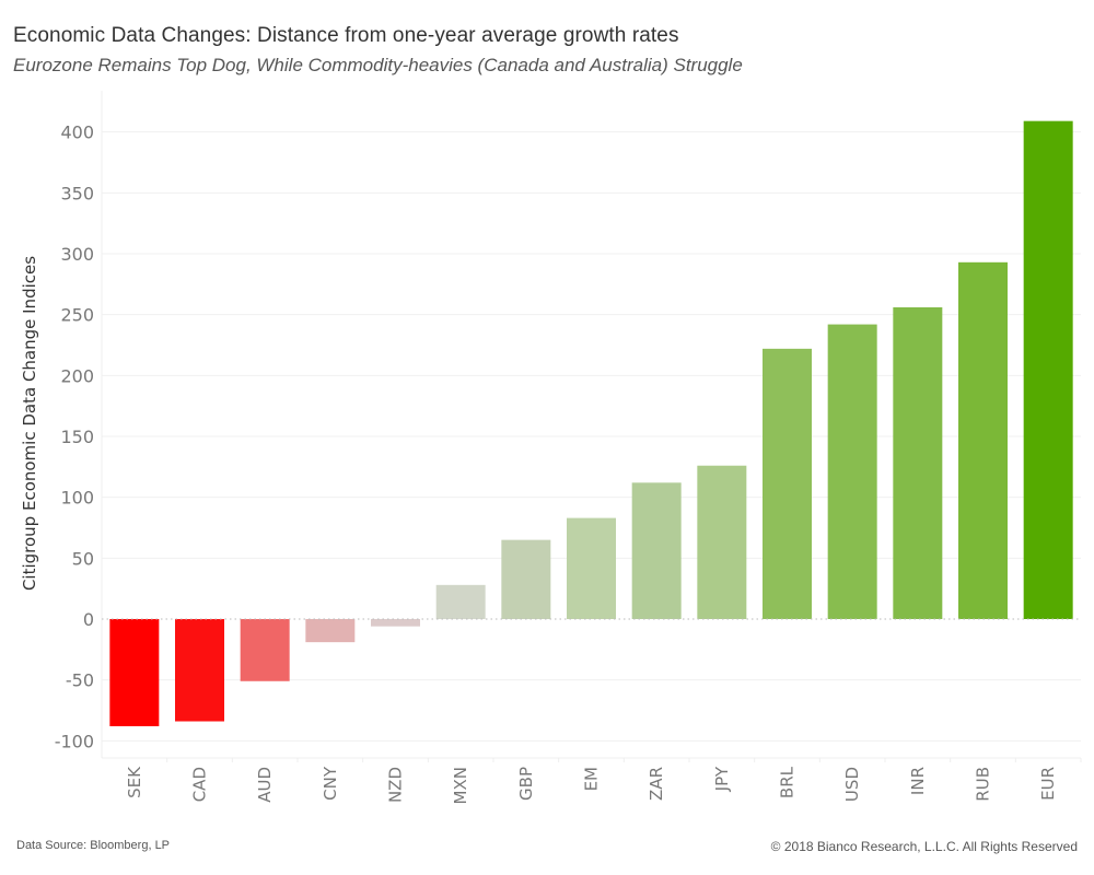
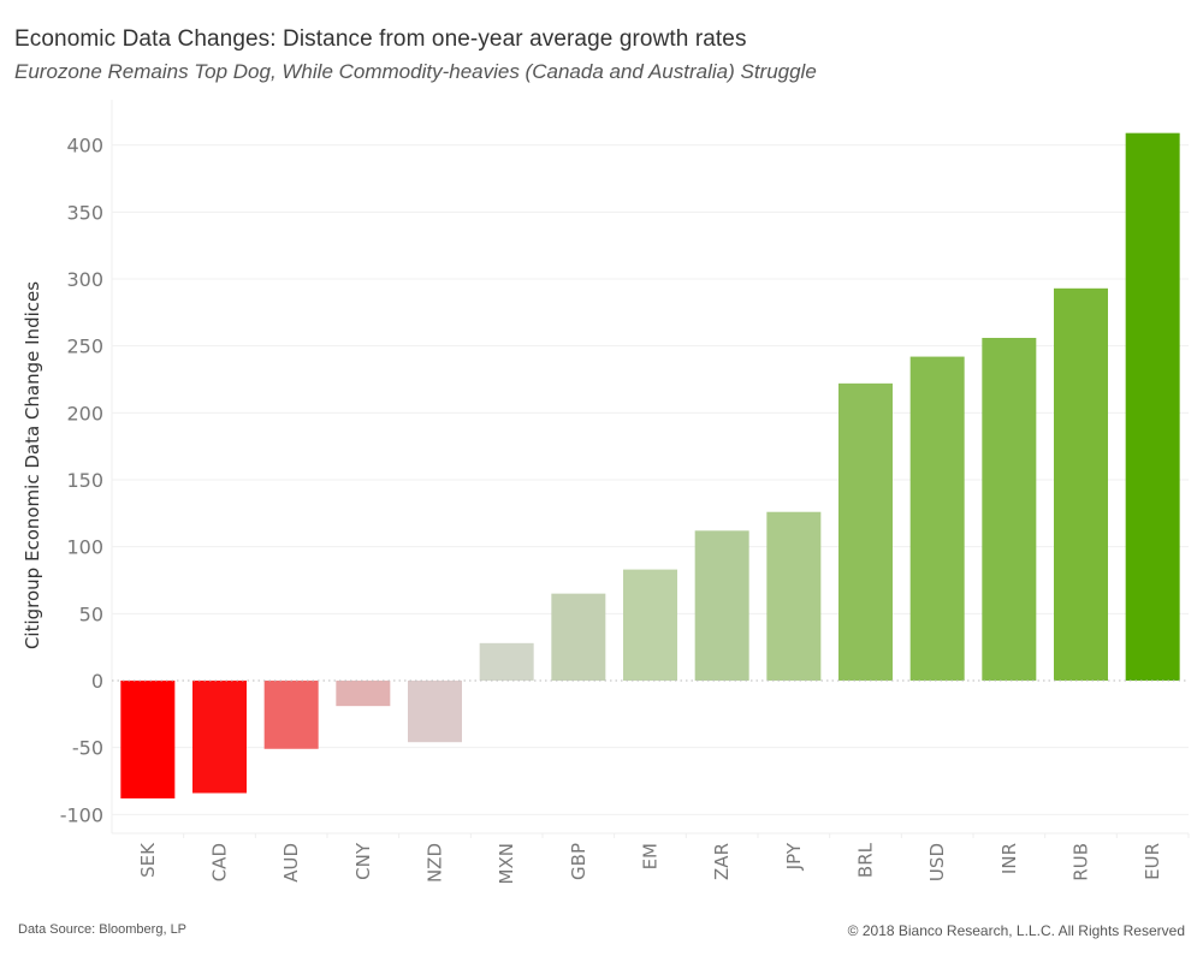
NZD: -6 -> -46
